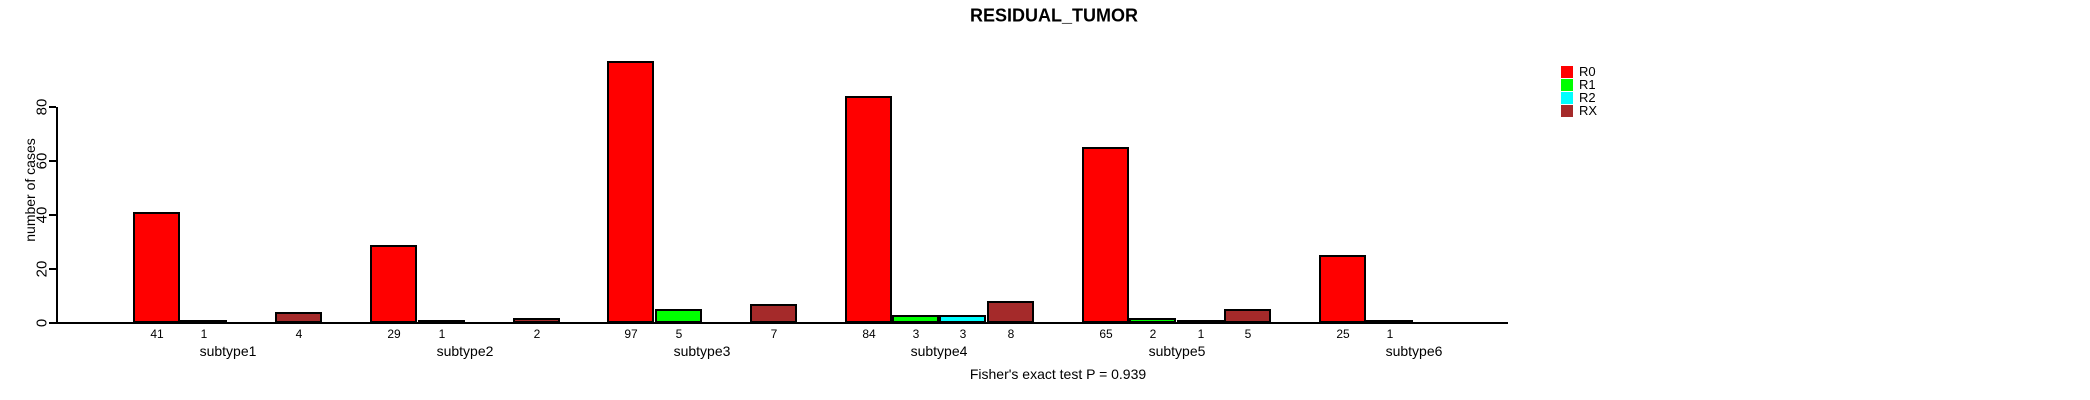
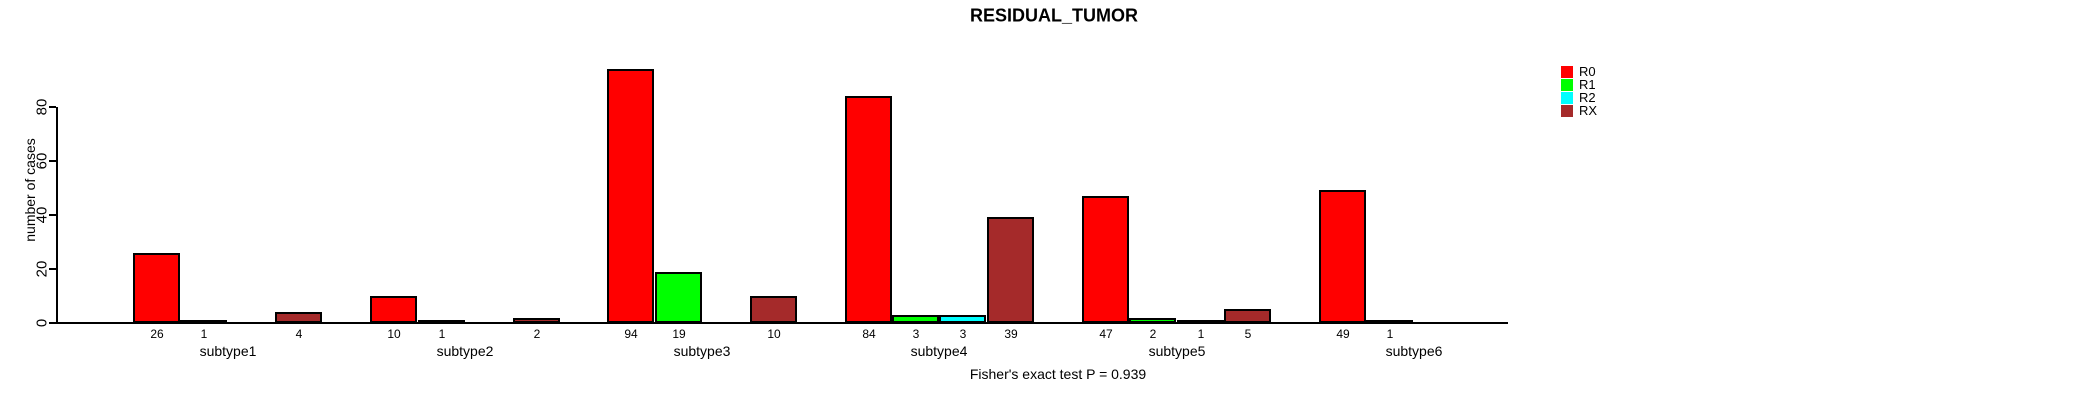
R0/subtype1: 41 -> 26
R0/subtype2: 29 -> 10
R0/subtype3: 97 -> 94
R1/subtype3: 5 -> 19
RX/subtype3: 7 -> 10
RX/subtype4: 8 -> 39
R0/subtype5: 65 -> 47
R0/subtype6: 25 -> 49
